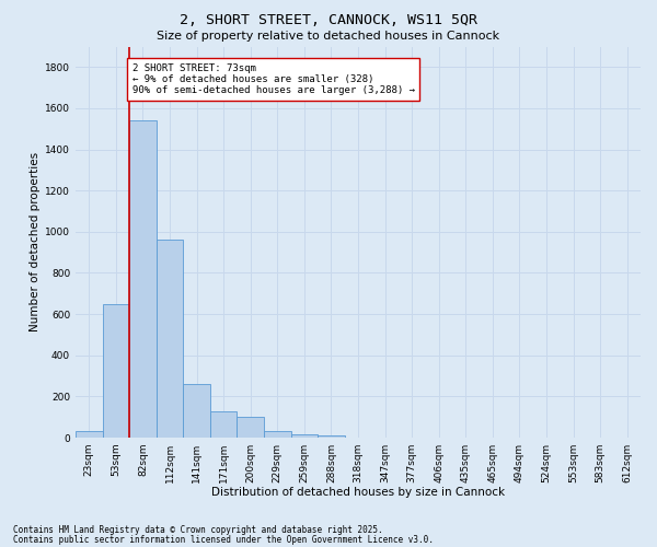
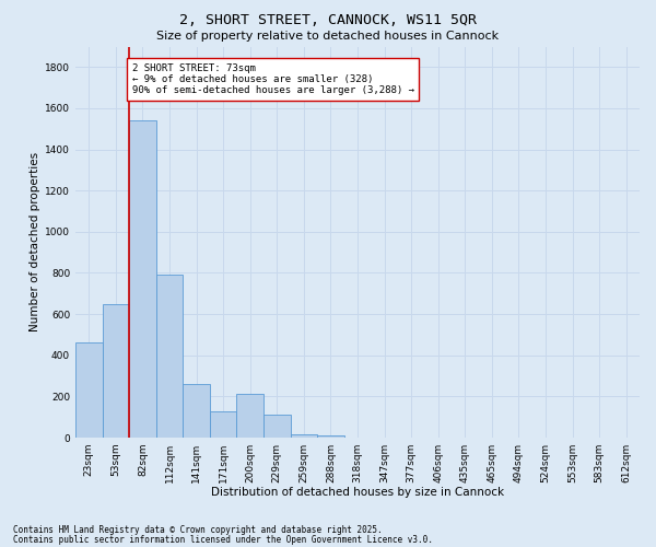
23sqm: 30 -> 460
112sqm: 960 -> 790
200sqm: 100 -> 210
229sqm: 30 -> 110
